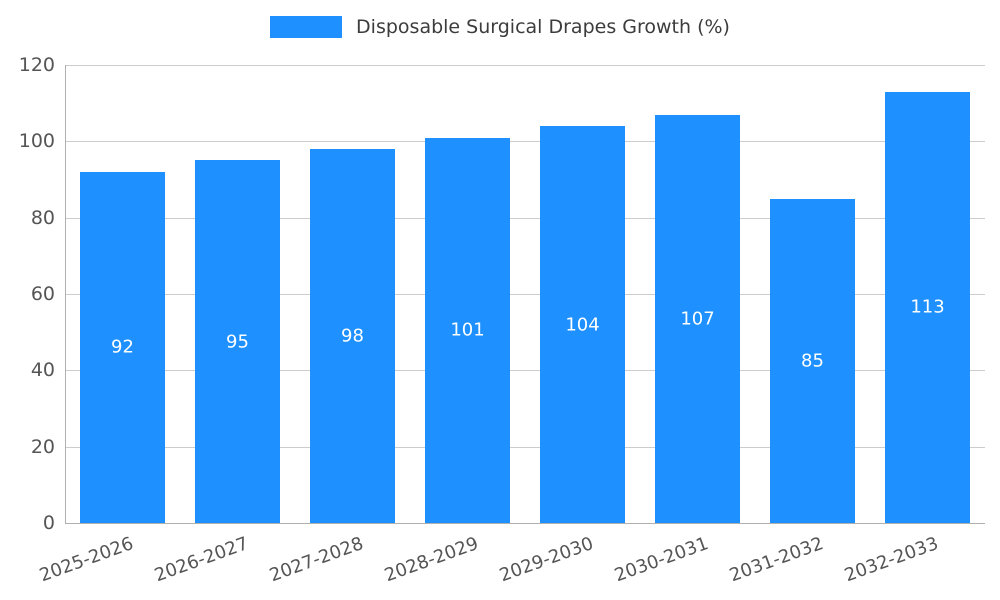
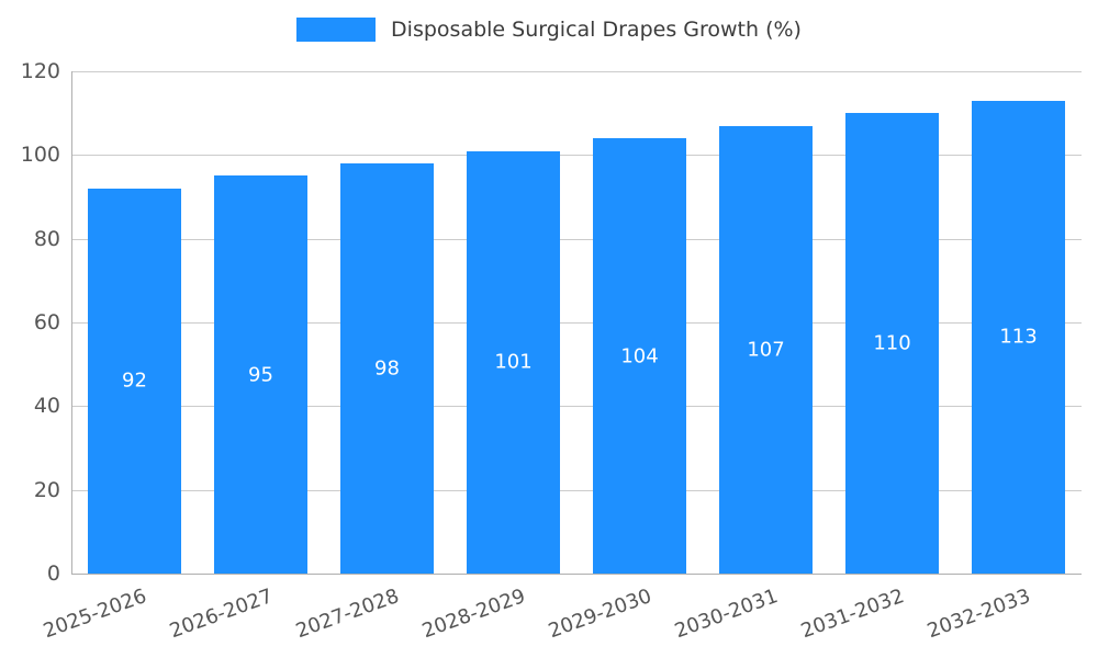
2031-2032: 85 -> 110
